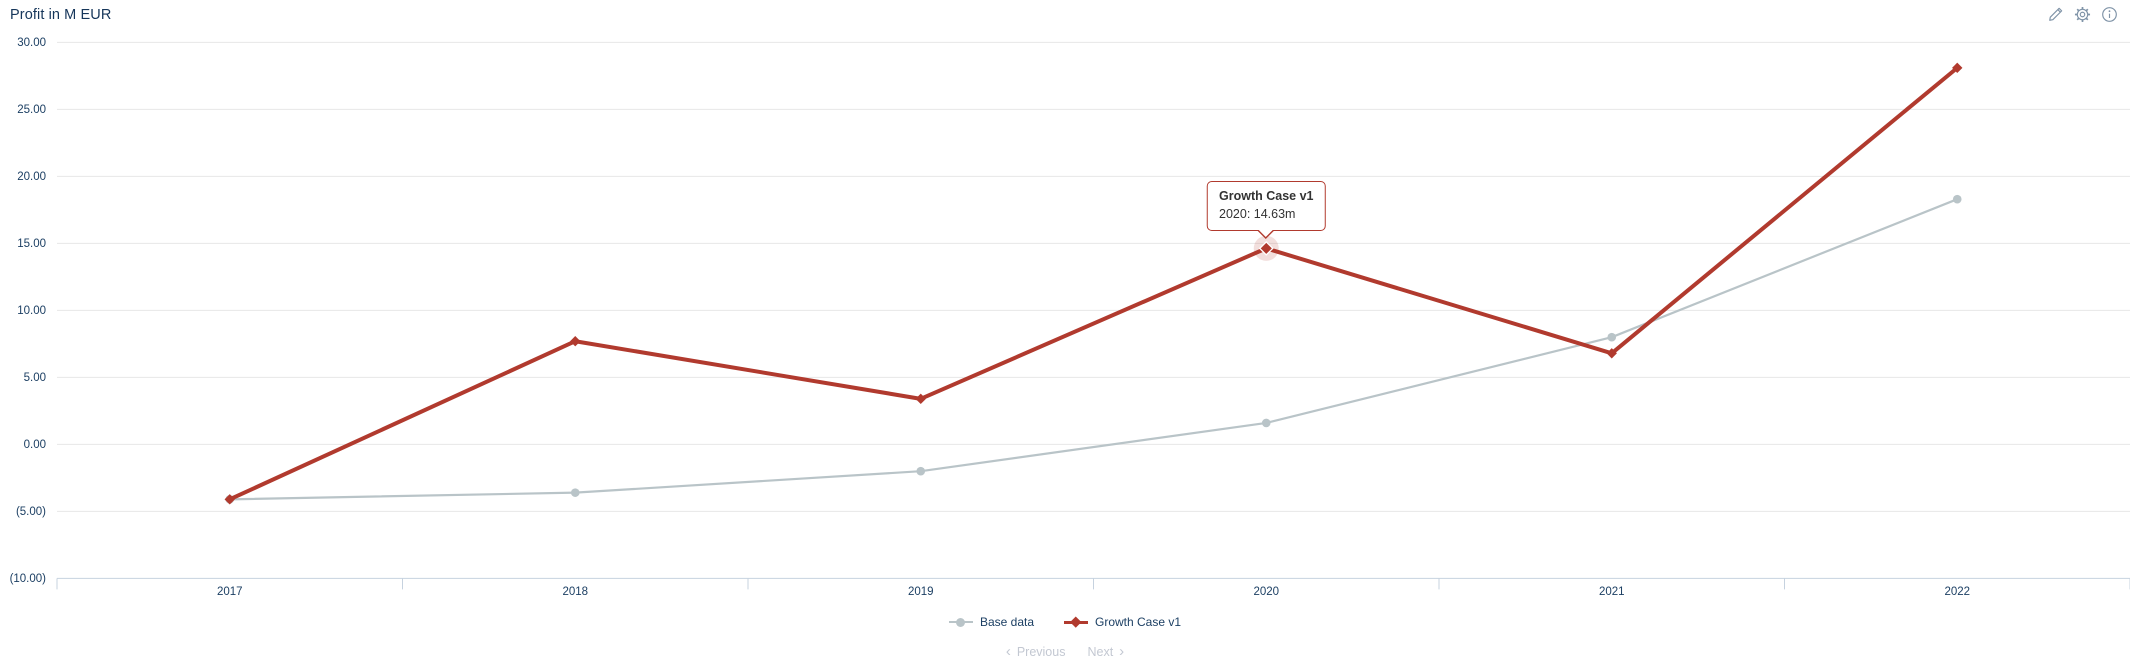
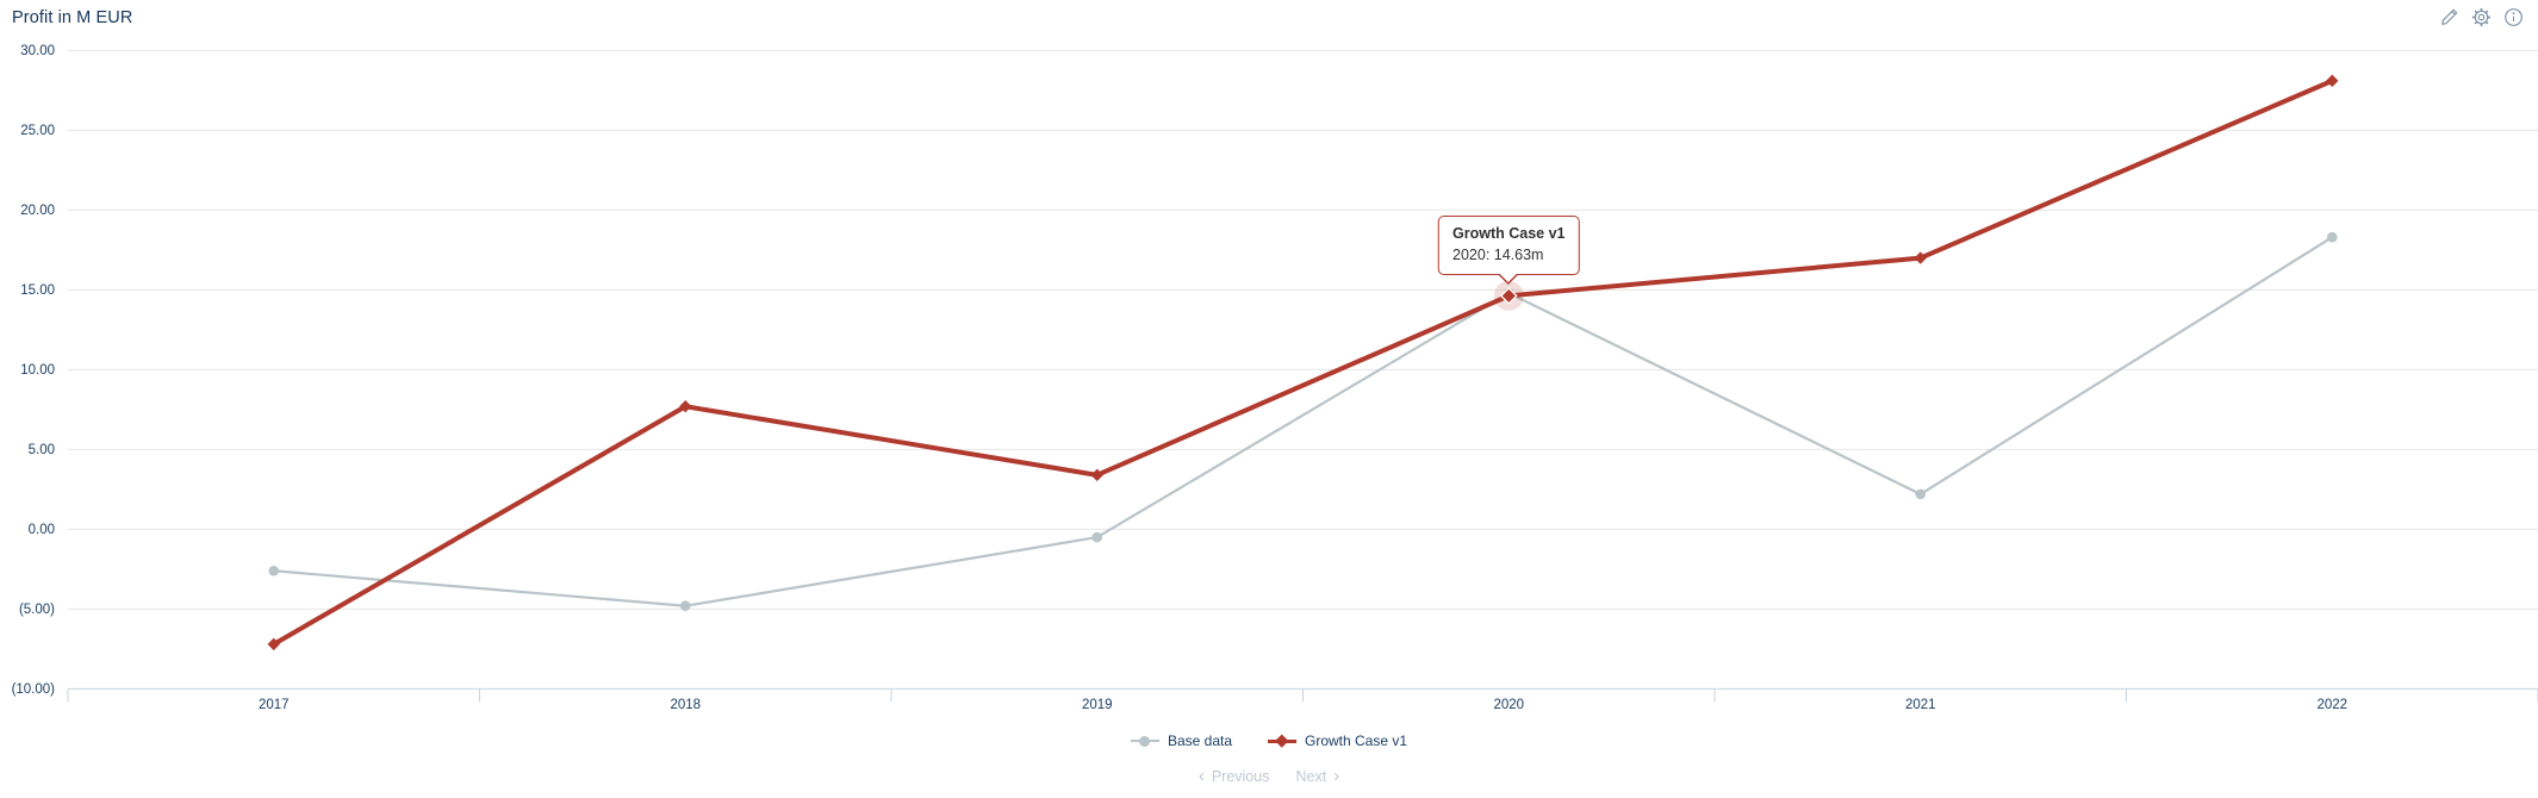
Base data/2017: -4.1 -> -2.6
Growth Case v1/2017: -4.1 -> -7.2
Base data/2018: -3.6 -> -4.8
Base data/2019: -2.0 -> -0.5
Base data/2020: 1.6 -> 14.8
Base data/2021: 8.0 -> 2.2
Growth Case v1/2021: 6.8 -> 17.0
